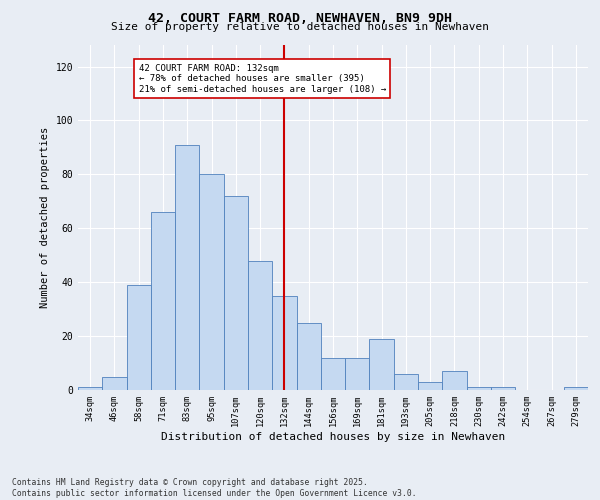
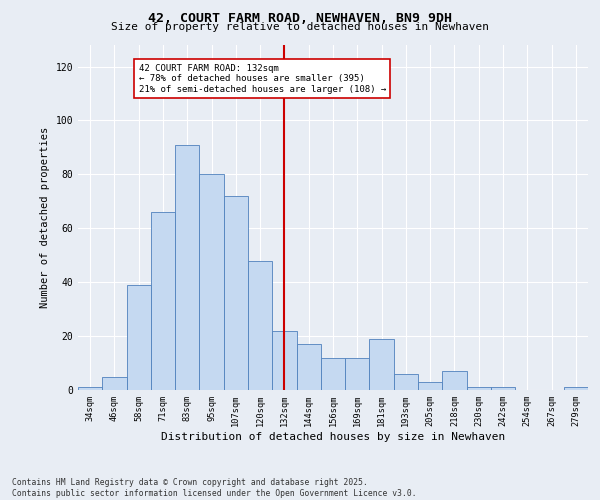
132sqm: 35 -> 22
144sqm: 25 -> 17
